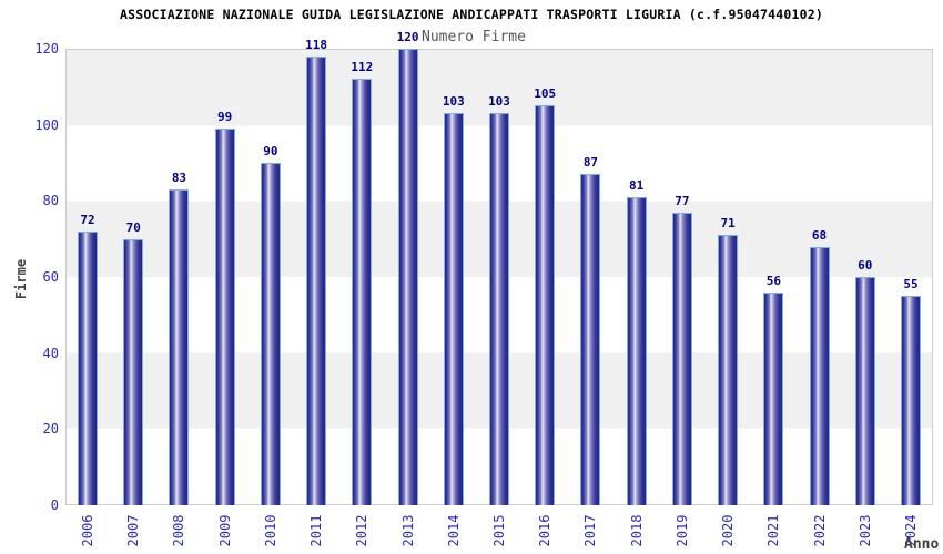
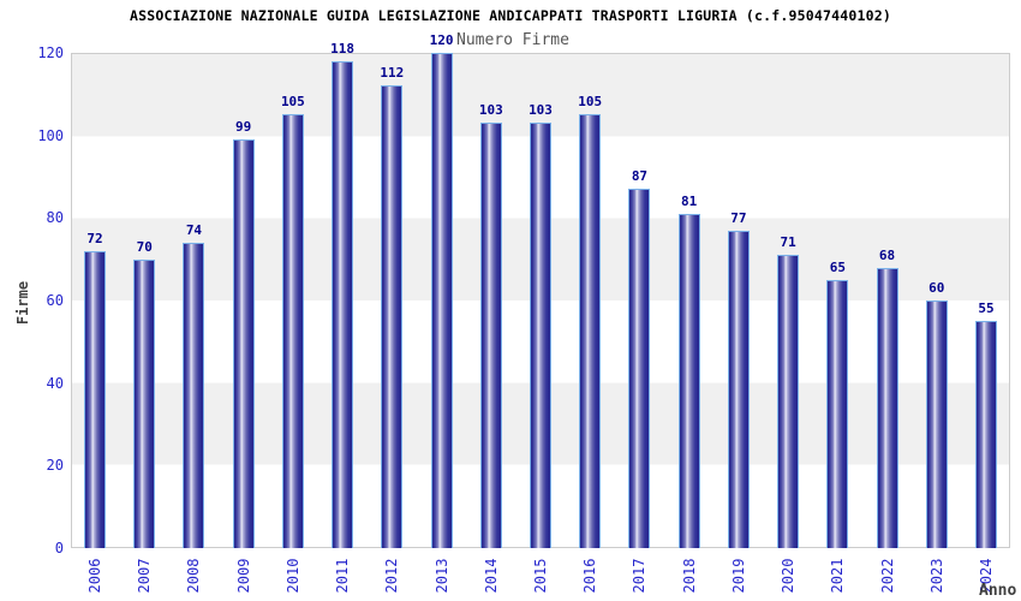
2008: 83 -> 74
2010: 90 -> 105
2021: 56 -> 65
